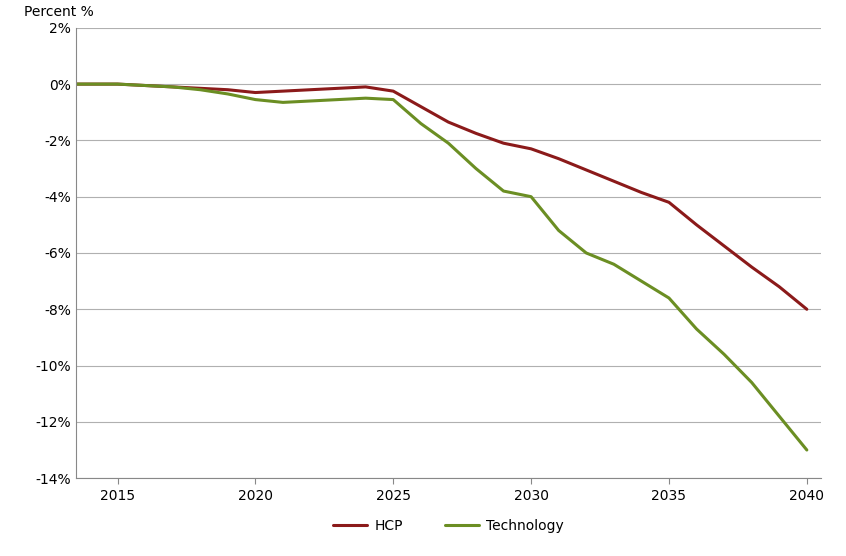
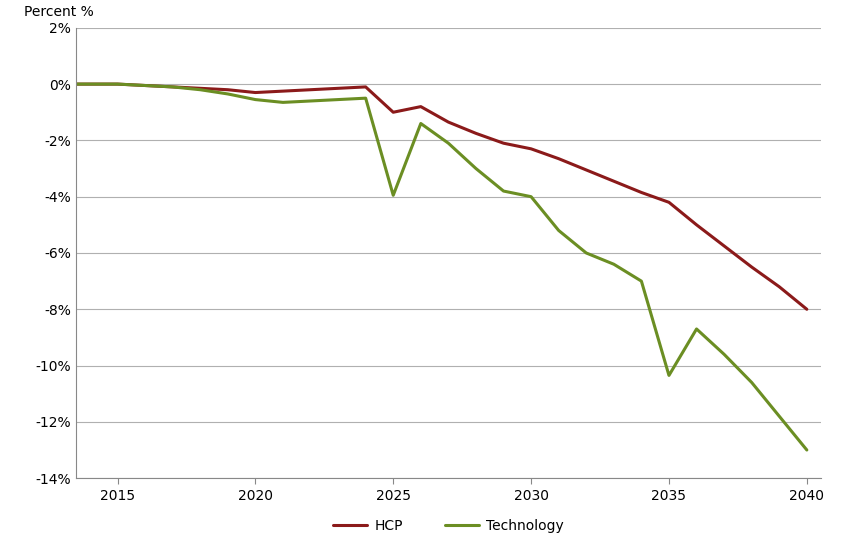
HCP/2025: -0.25% -> -1.00%
Technology/2025: -0.55% -> -3.95%
Technology/2035: -7.60% -> -10.35%
